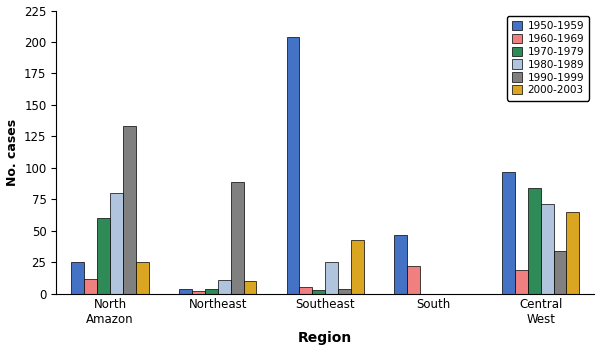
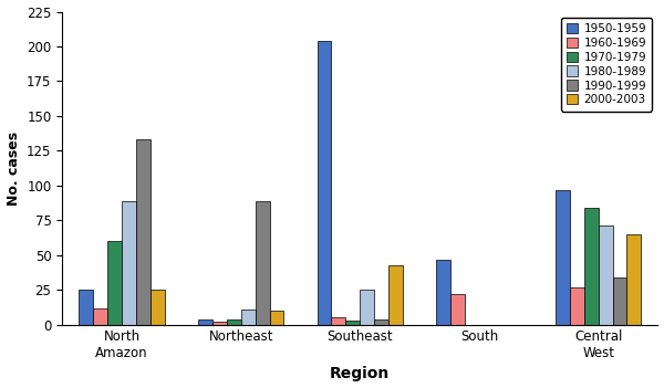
1980-1989/North Amazon: 80 -> 89
1960-1969/Central West: 19 -> 27
